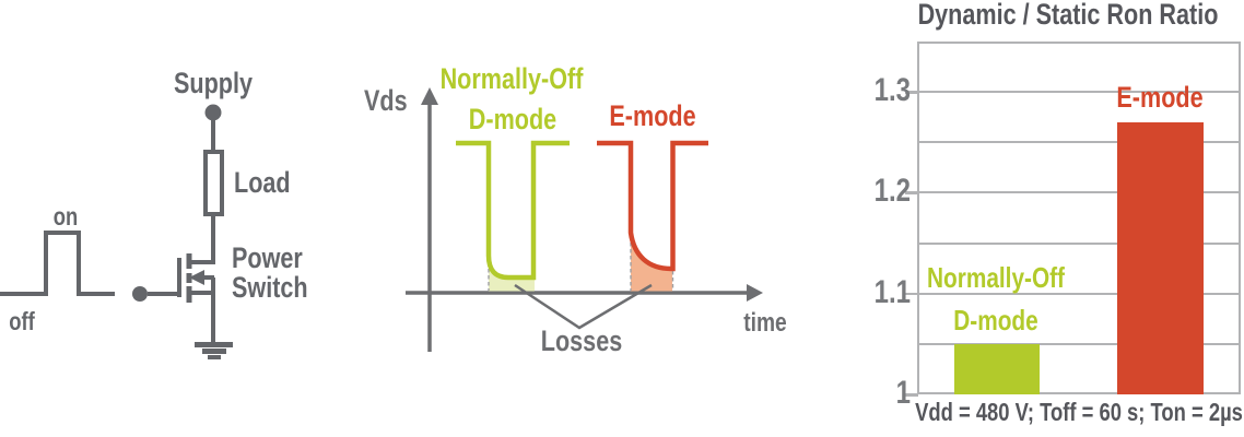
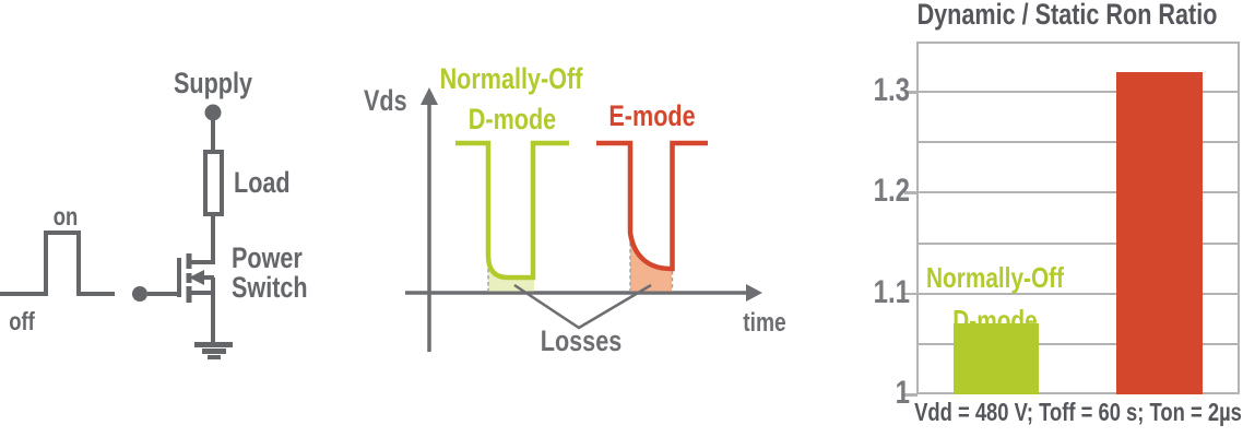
Normally-Off D-mode: 1.05 -> 1.07
E-mode: 1.27 -> 1.32
